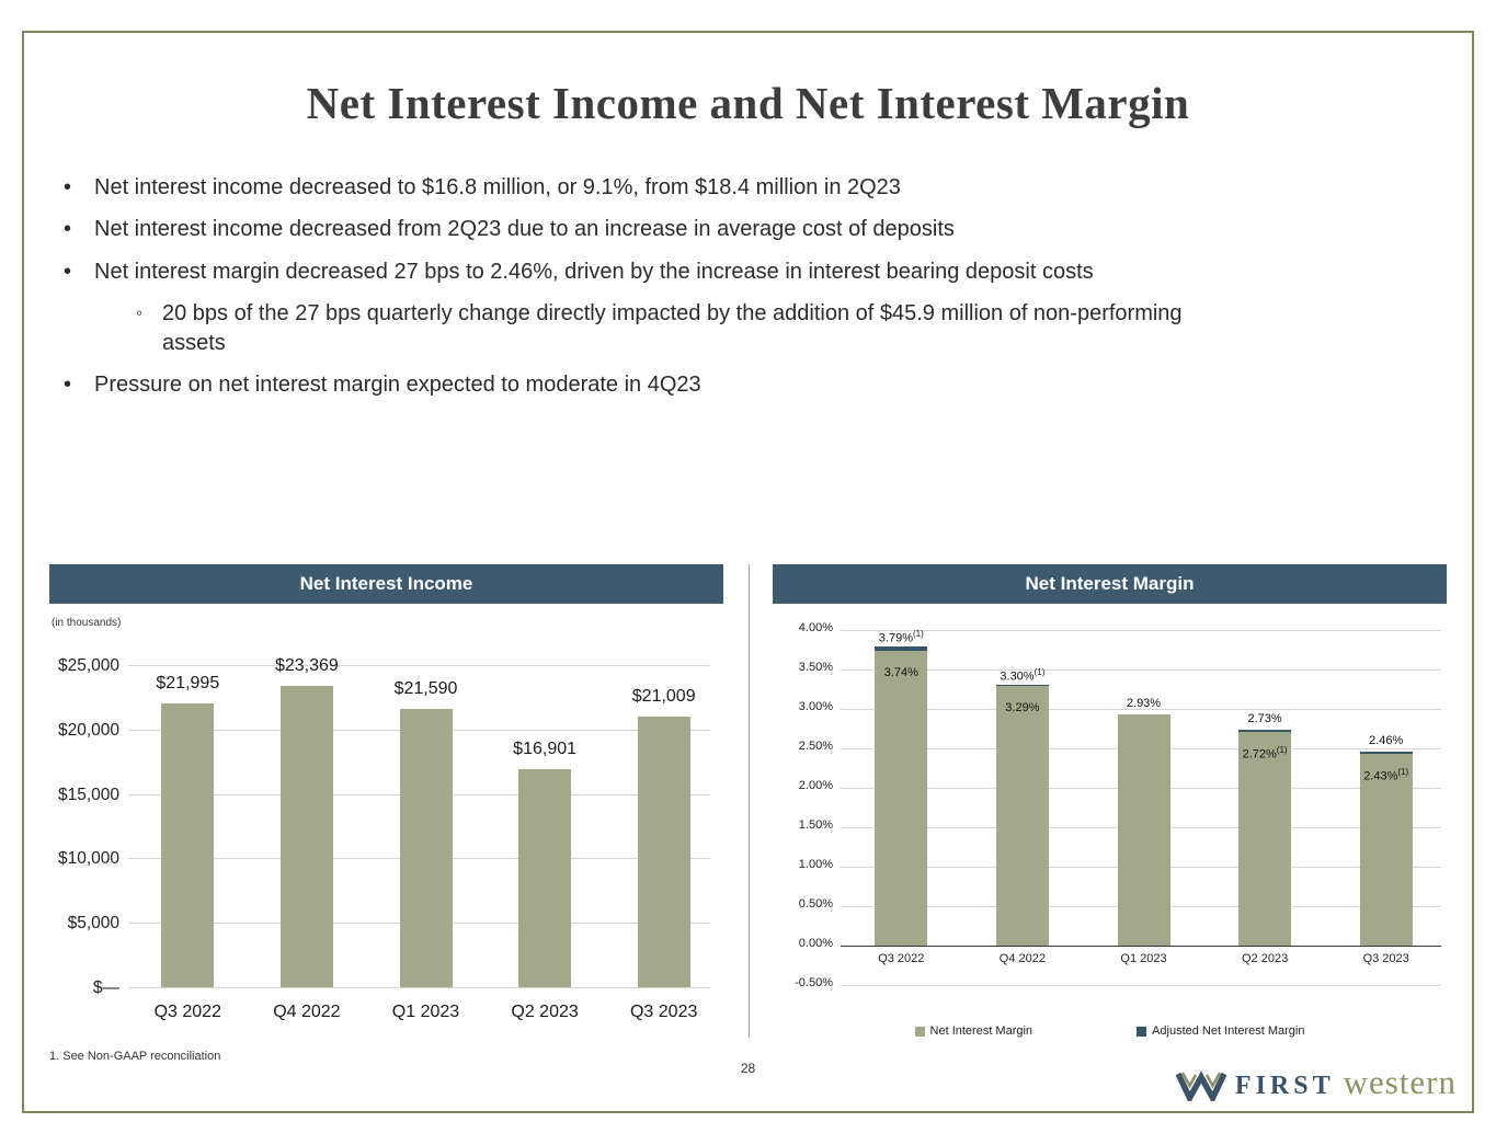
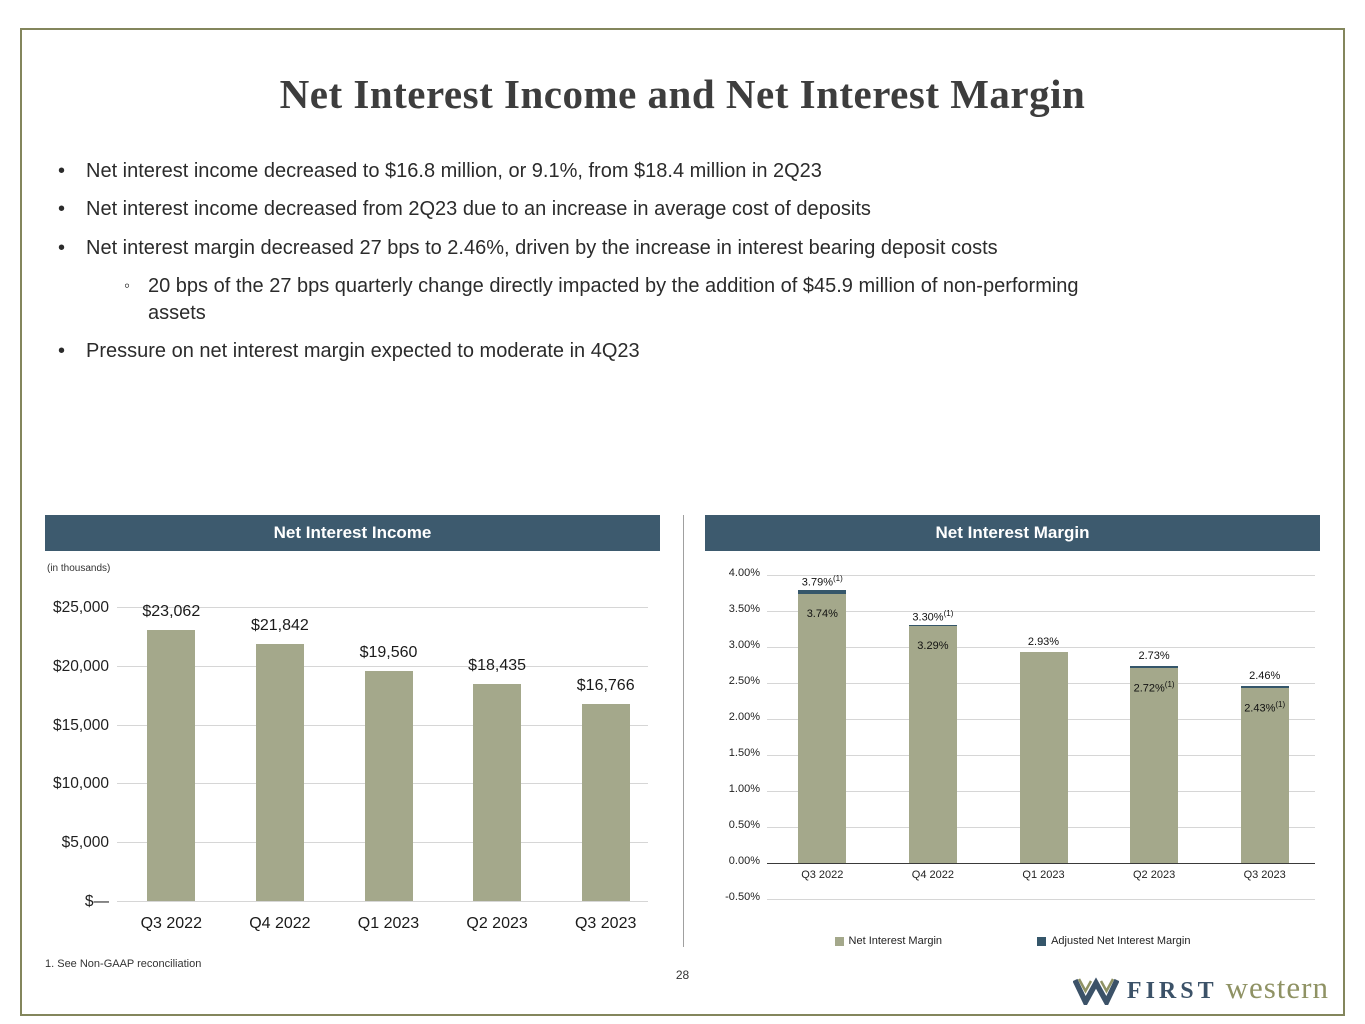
Net Interest Income/Q3 2022: $21,995 -> $23,062
Net Interest Income/Q4 2022: $23,369 -> $21,842
Net Interest Income/Q1 2023: $21,590 -> $19,560
Net Interest Income/Q2 2023: $16,901 -> $18,435
Net Interest Income/Q3 2023: $21,009 -> $16,766
